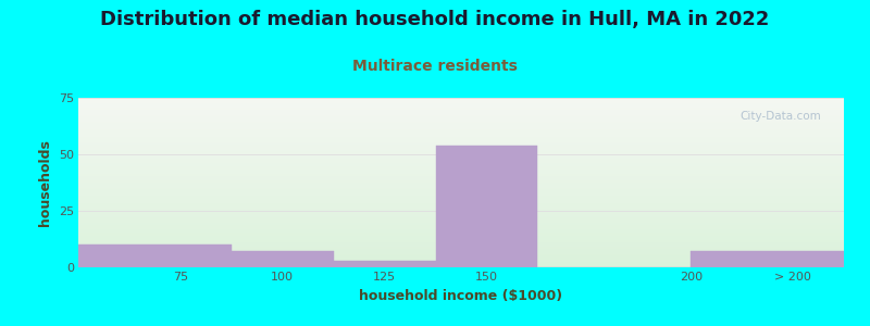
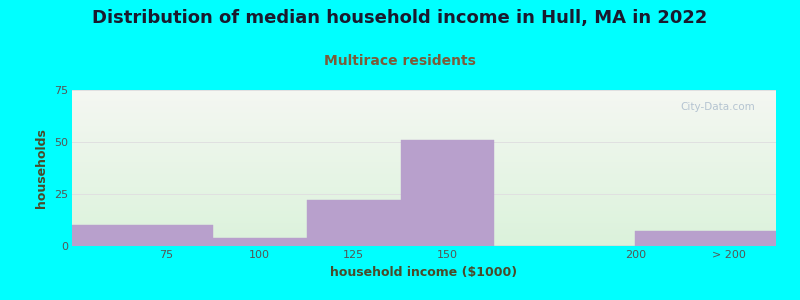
100: 7 -> 4
125: 3 -> 22
150: 54 -> 51
